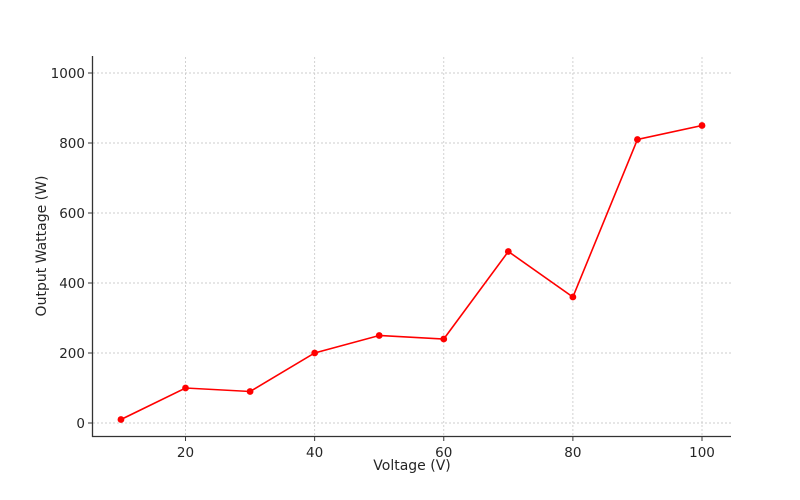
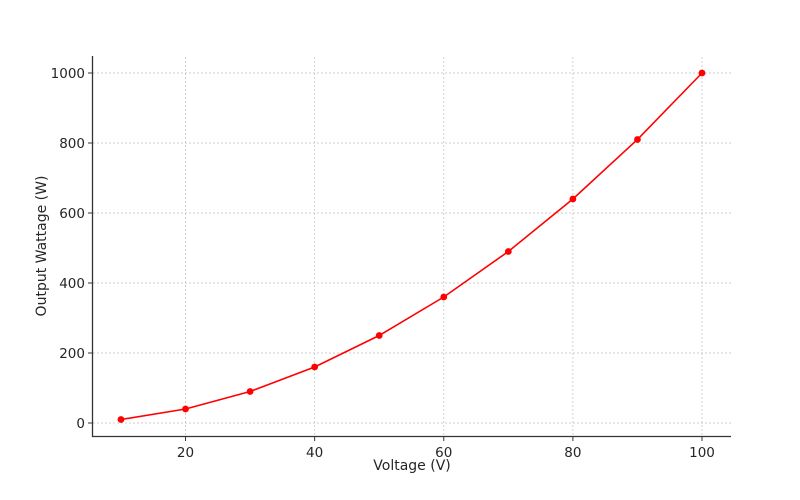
20: 100 -> 40
40: 200 -> 160
60: 240 -> 360
80: 360 -> 640
100: 850 -> 1000
